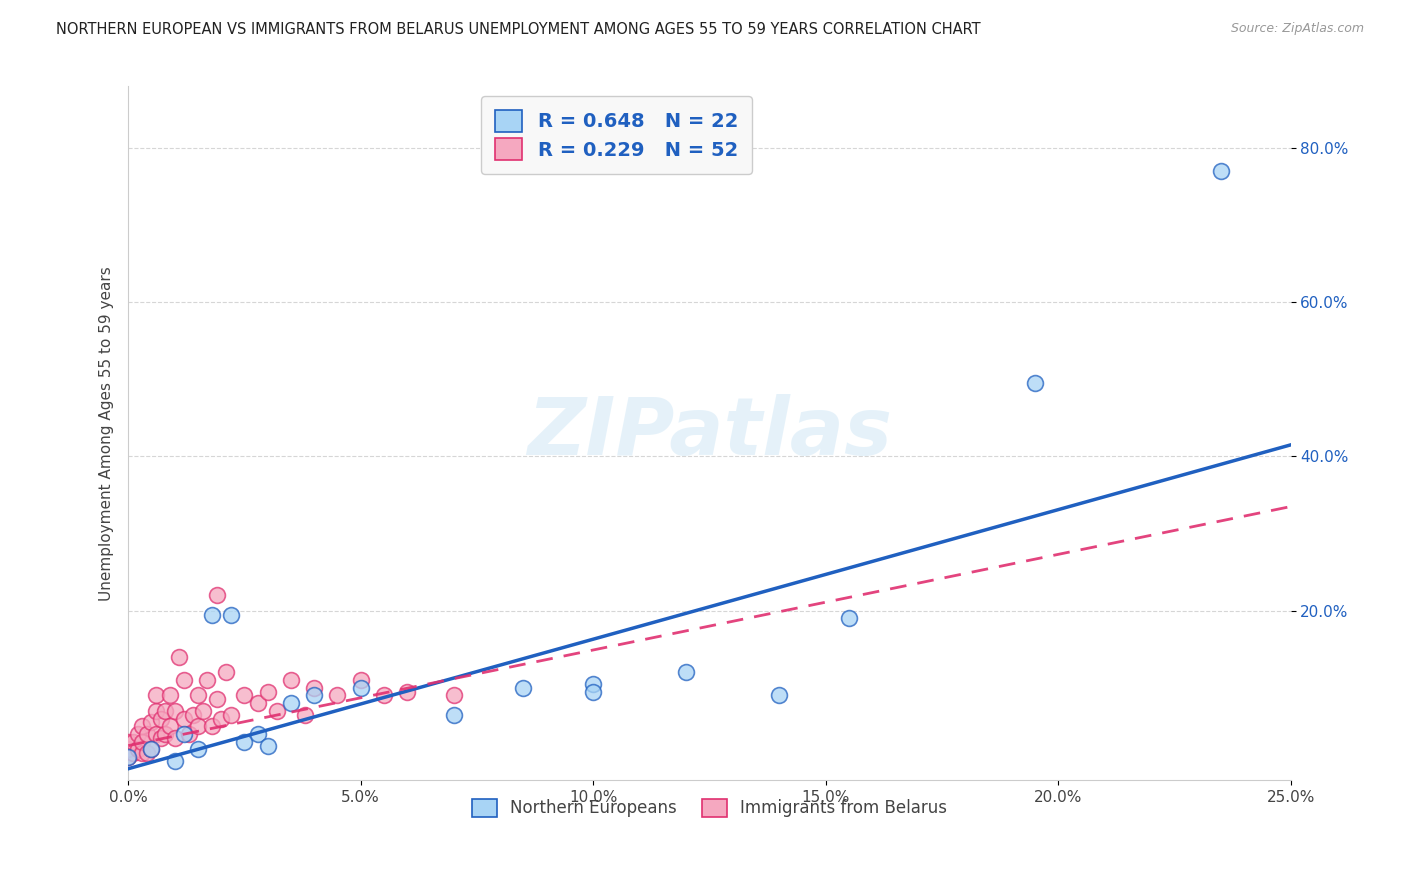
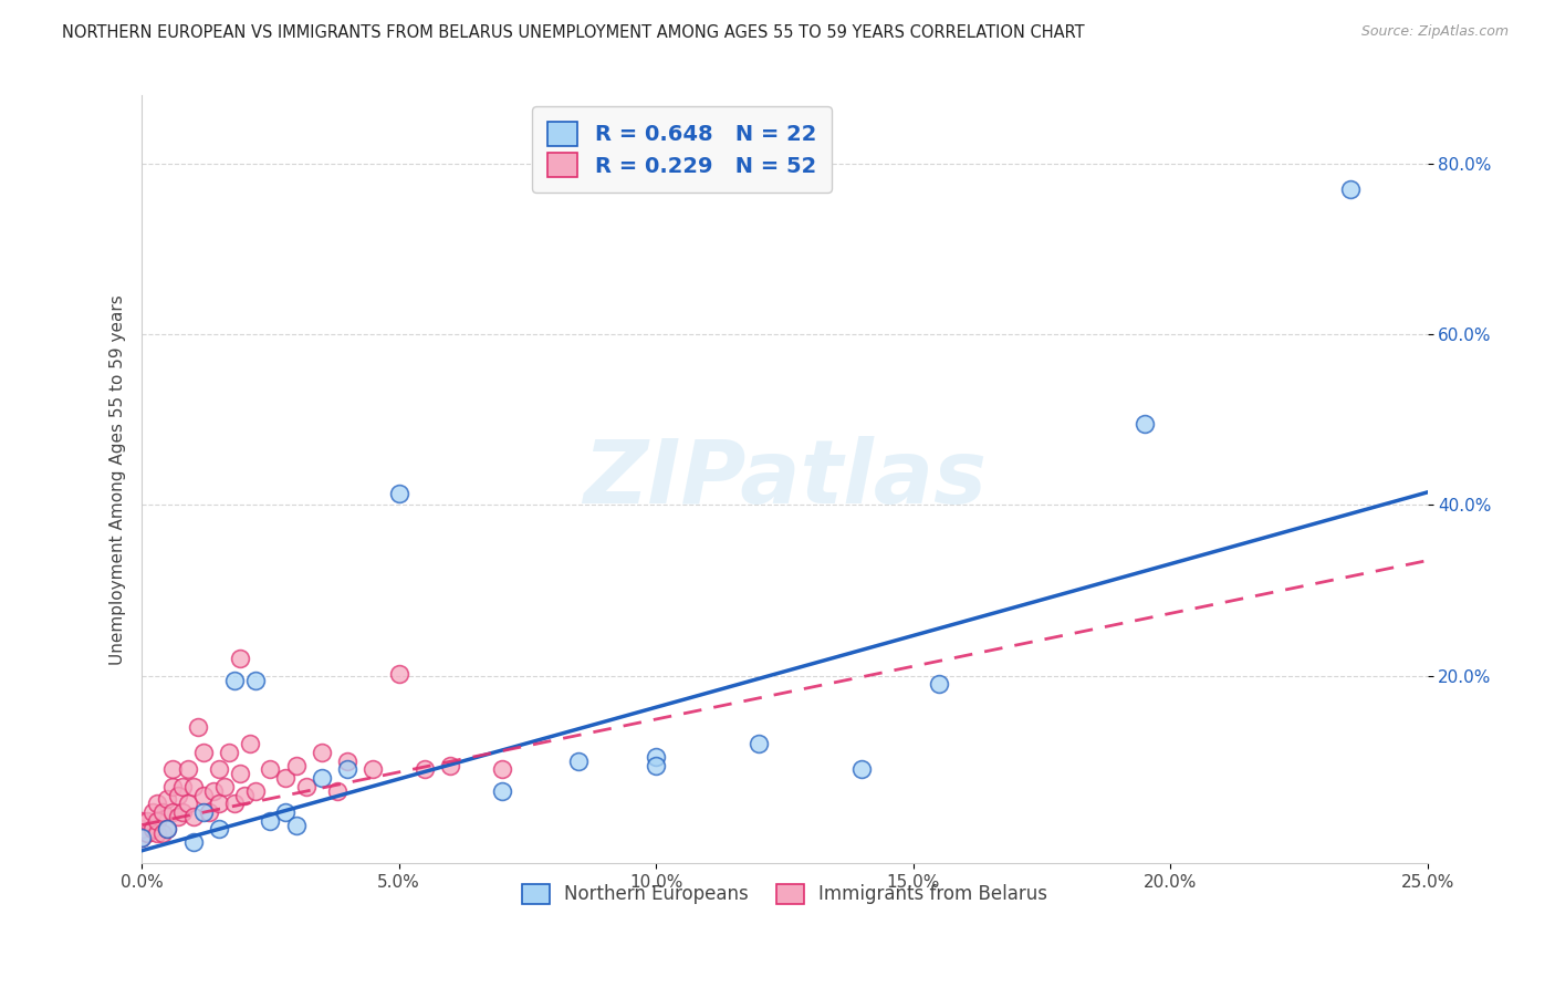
Northern Europeans/5.0%: 10.0% -> 41.4%
Immigrants from Belarus/5.0%: 11.0% -> 20.2%
